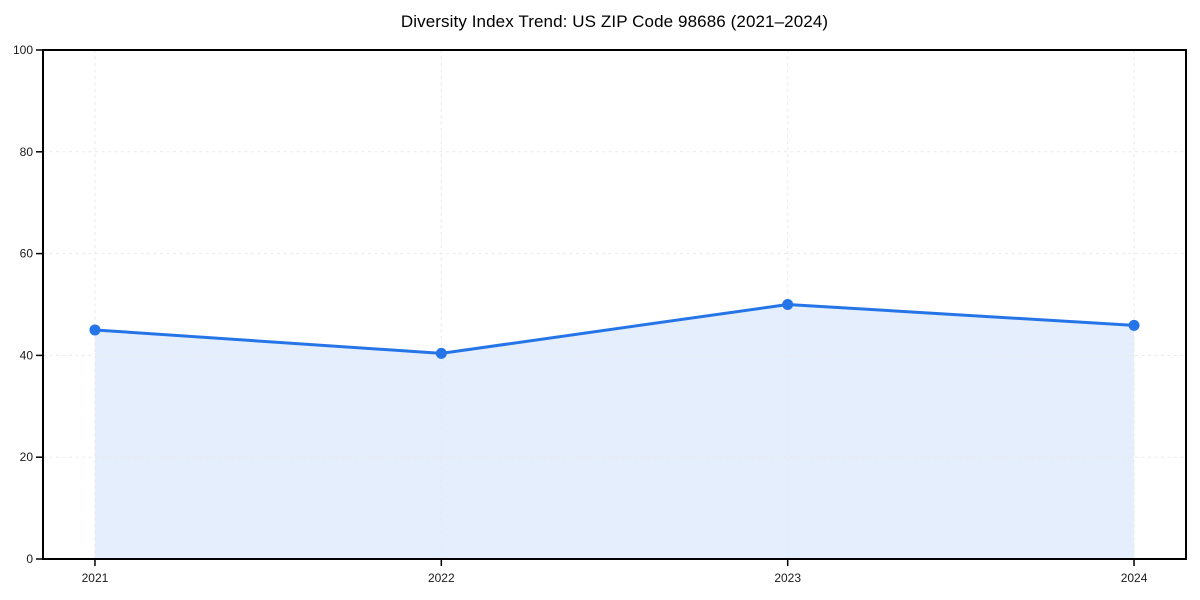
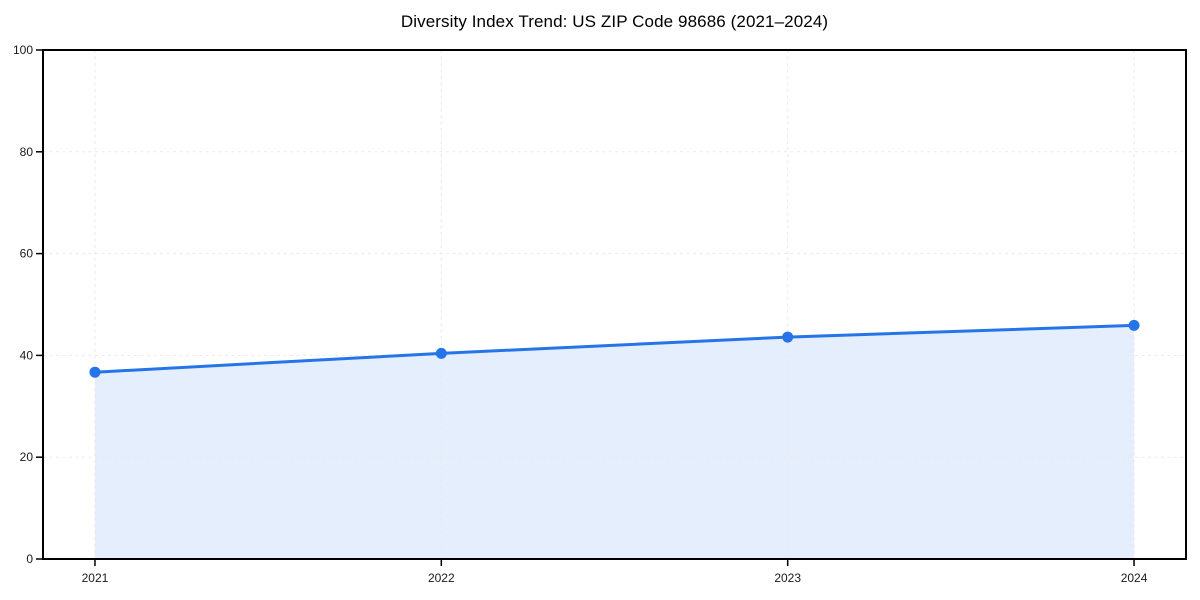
2021: 45 -> 37
2023: 50 -> 44
